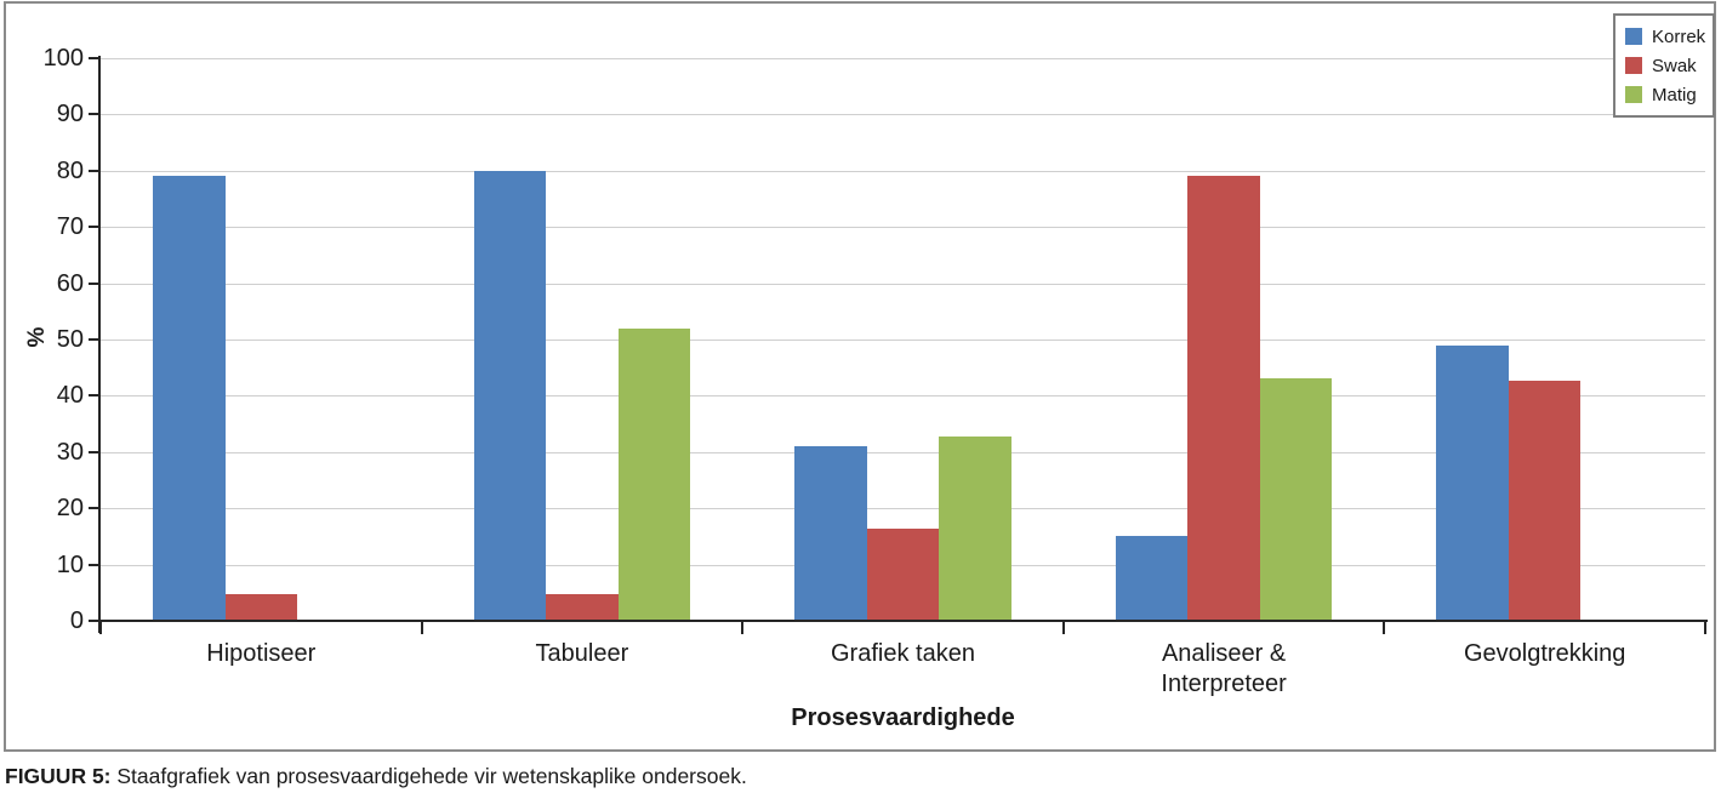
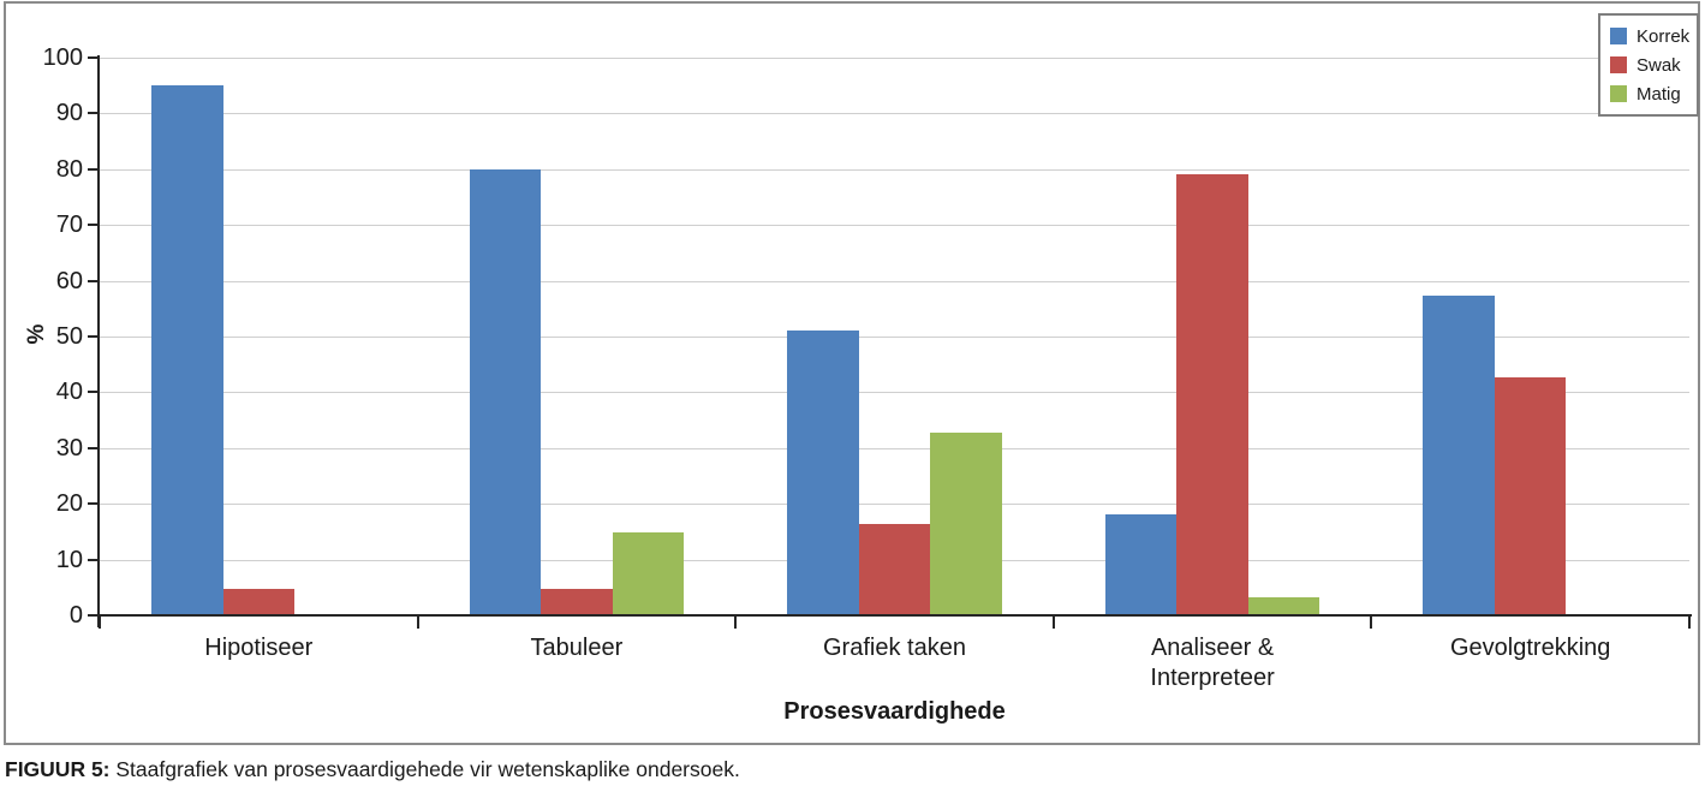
Korrek/Hipotiseer: 79 -> 95
Matig/Tabuleer: 52 -> 15
Korrek/Grafiek taken: 31 -> 51
Korrek/Analiseer & Interpreteer: 15 -> 18
Matig/Analiseer & Interpreteer: 43 -> 3
Korrek/Gevolgtrekking: 49 -> 57
